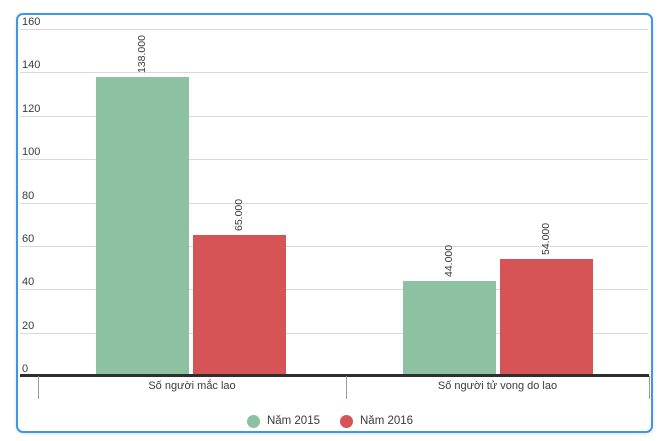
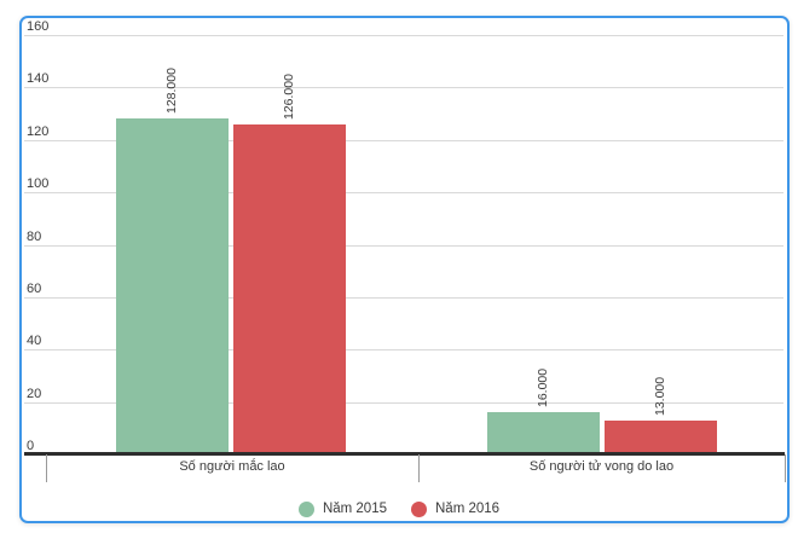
Năm 2015/Số người mắc lao: 138.000 -> 128.000
Năm 2016/Số người mắc lao: 65.000 -> 126.000
Năm 2015/Số người tử vong do lao: 44.000 -> 16.000
Năm 2016/Số người tử vong do lao: 54.000 -> 13.000
